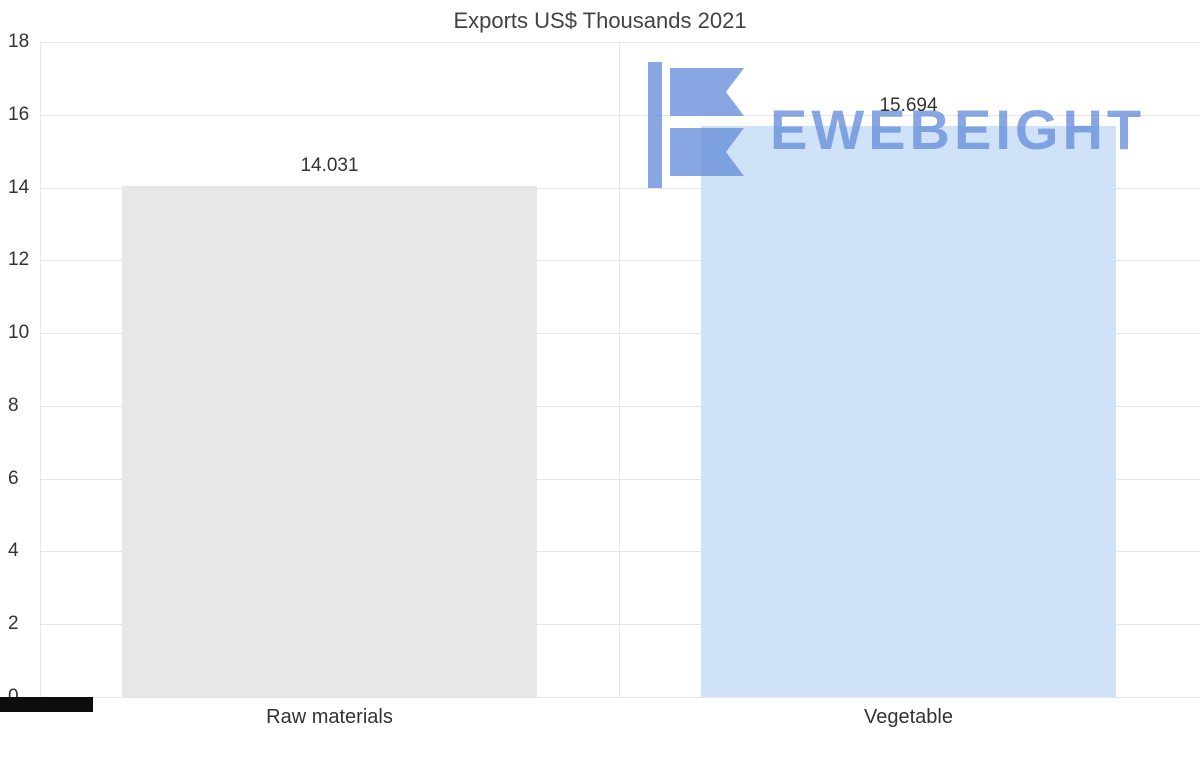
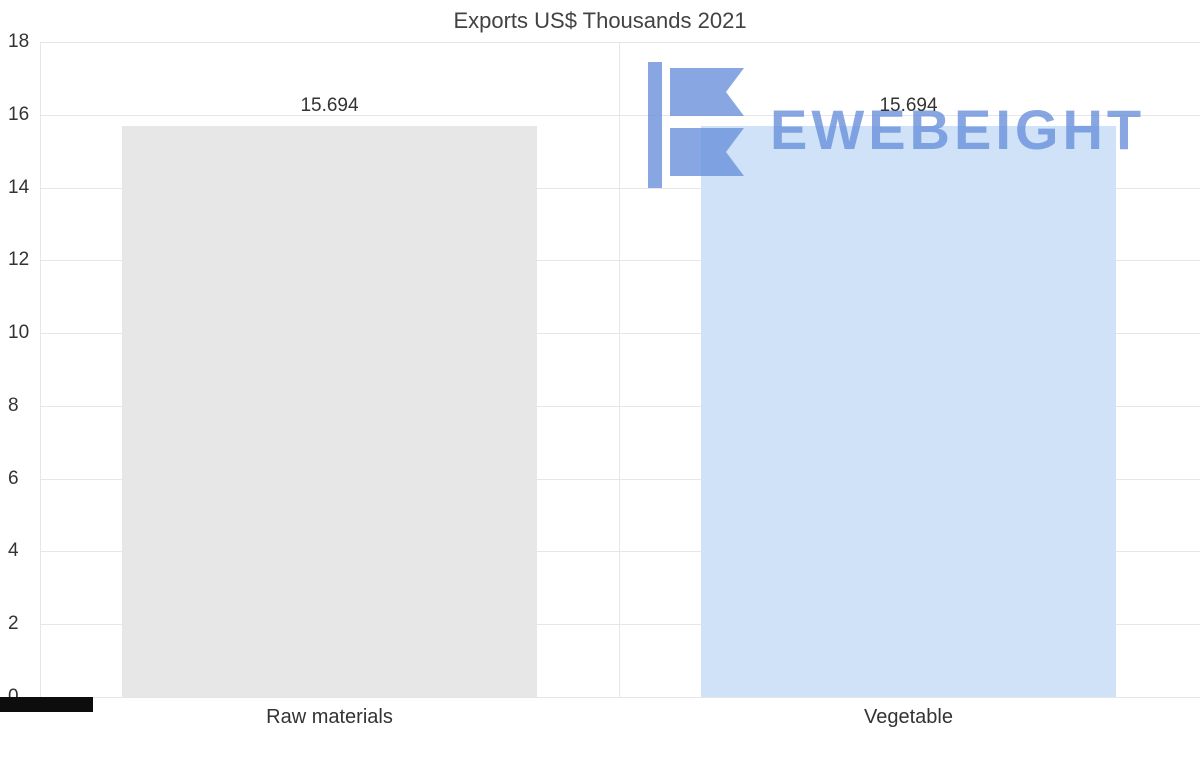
Raw materials: 14.031 -> 15.694
